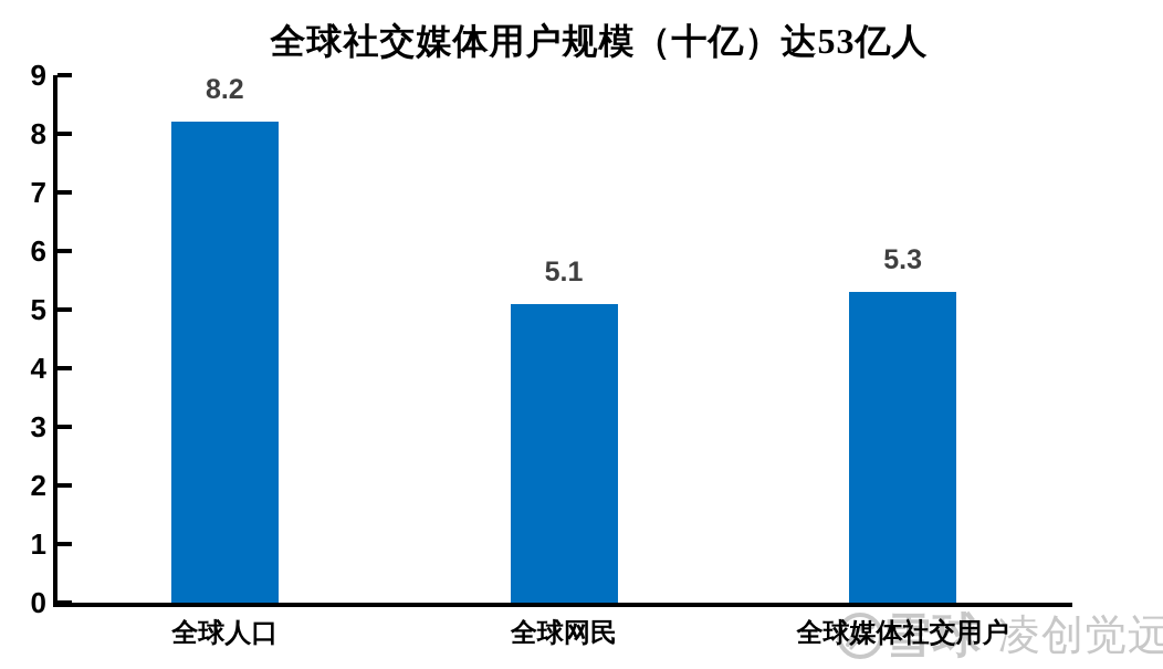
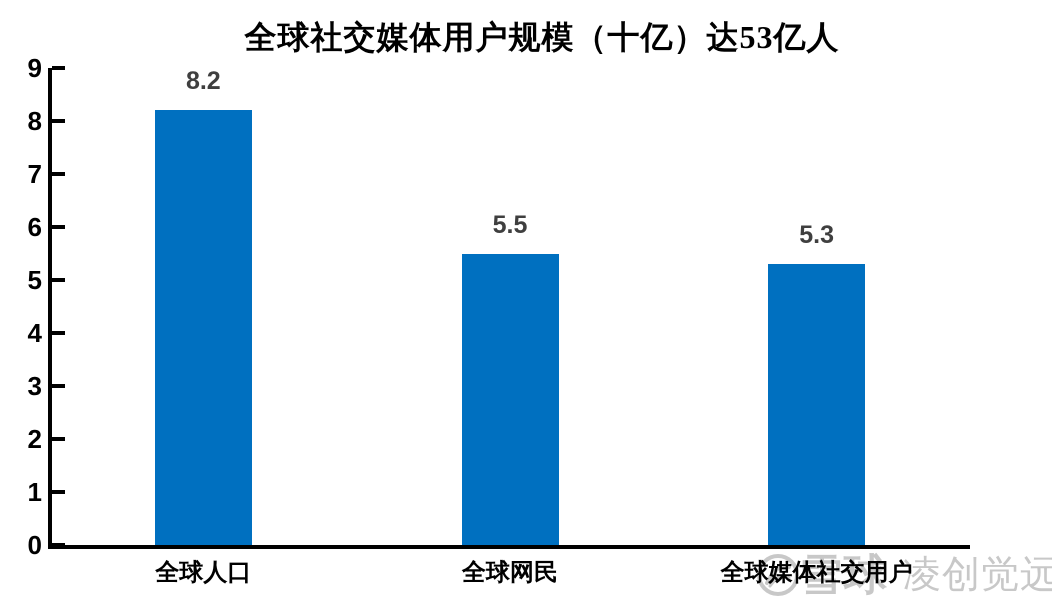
全球网民: 5.1 -> 5.5
